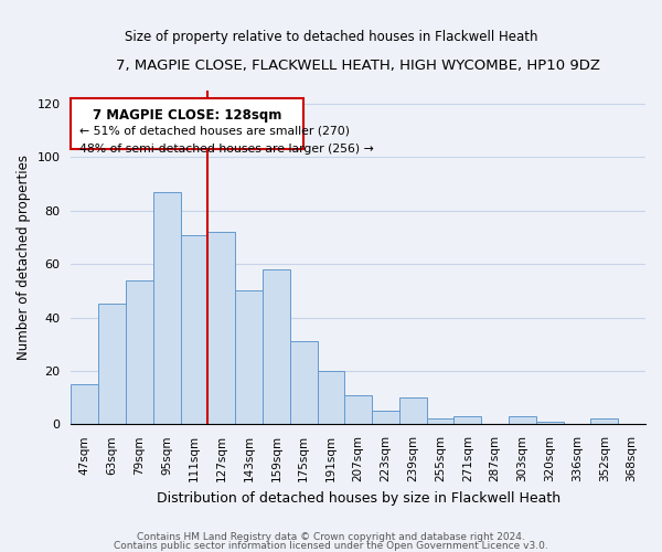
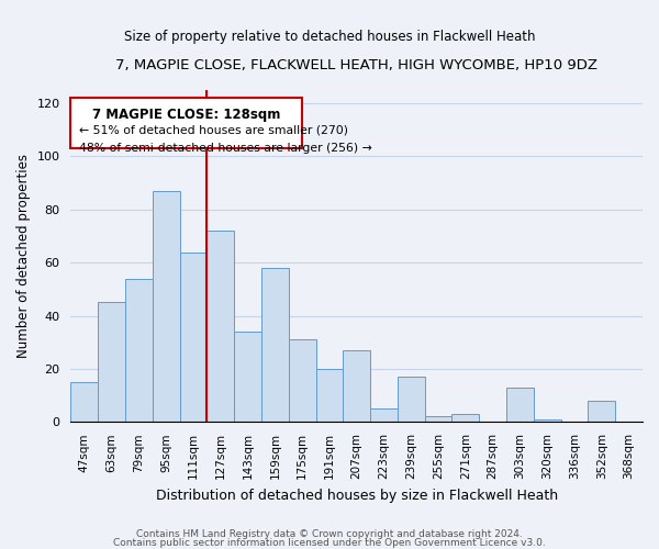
111sqm: 71 -> 64
143sqm: 50 -> 34
207sqm: 11 -> 27
239sqm: 10 -> 17
303sqm: 3 -> 13
352sqm: 2 -> 8
